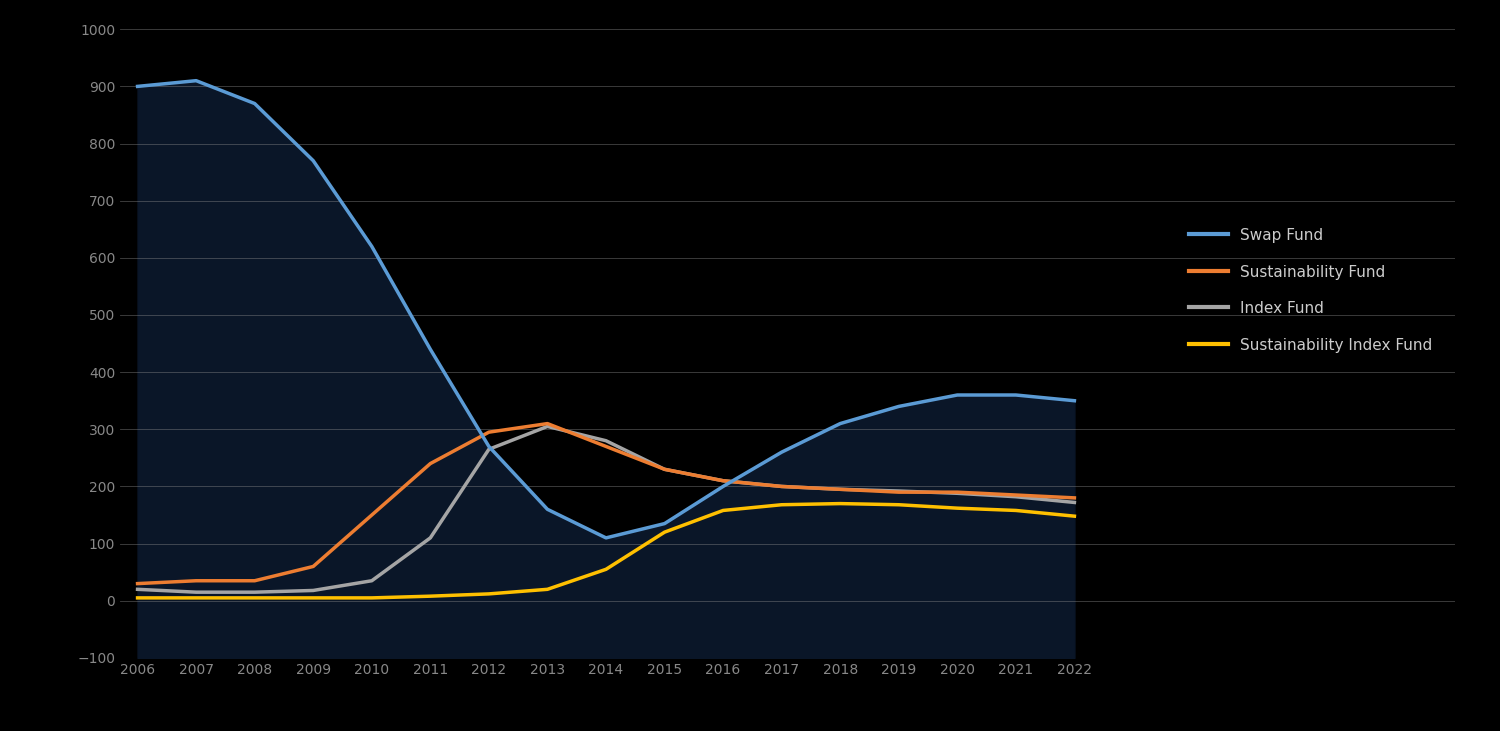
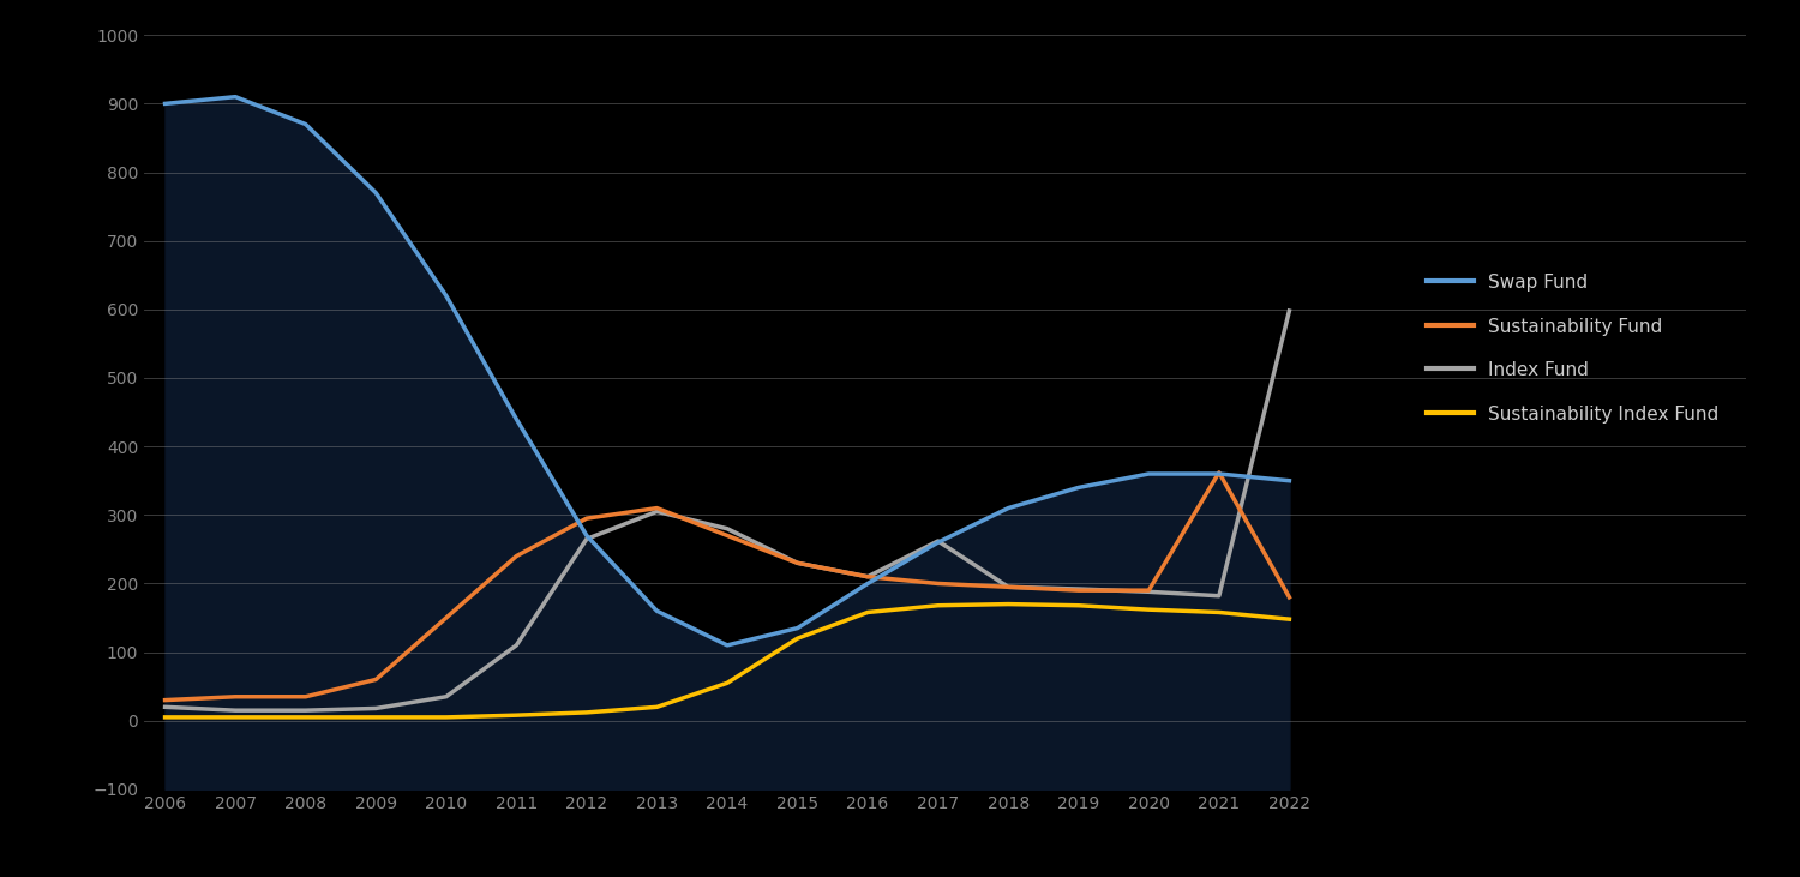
Index Fund/2017: 200 -> 262
Sustainability Fund/2021: 185 -> 362
Index Fund/2022: 172 -> 598
